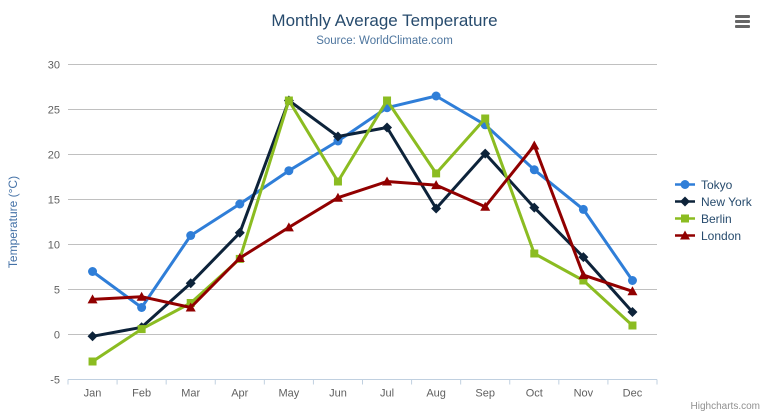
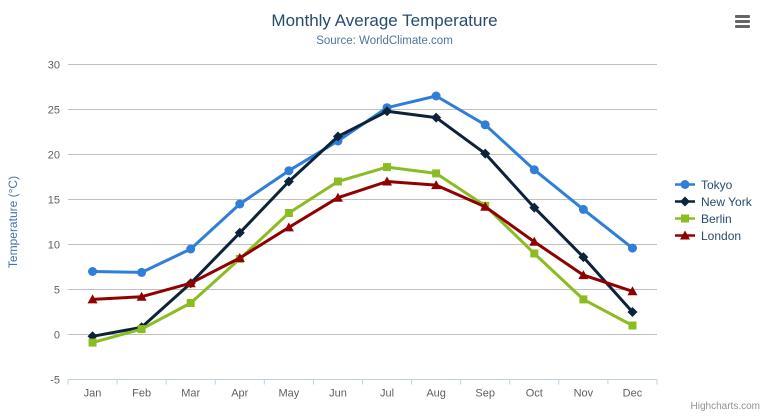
Berlin/Jan: -3 -> -1
Tokyo/Feb: 3 -> 7
Tokyo/Mar: 11 -> 10
London/Mar: 3 -> 6
New York/May: 26 -> 17
Berlin/May: 26 -> 14
New York/Jul: 23 -> 25
Berlin/Jul: 26 -> 19
New York/Aug: 14 -> 24
Berlin/Sep: 24 -> 14
London/Oct: 21 -> 10
Berlin/Nov: 6 -> 4
Tokyo/Dec: 6 -> 10
